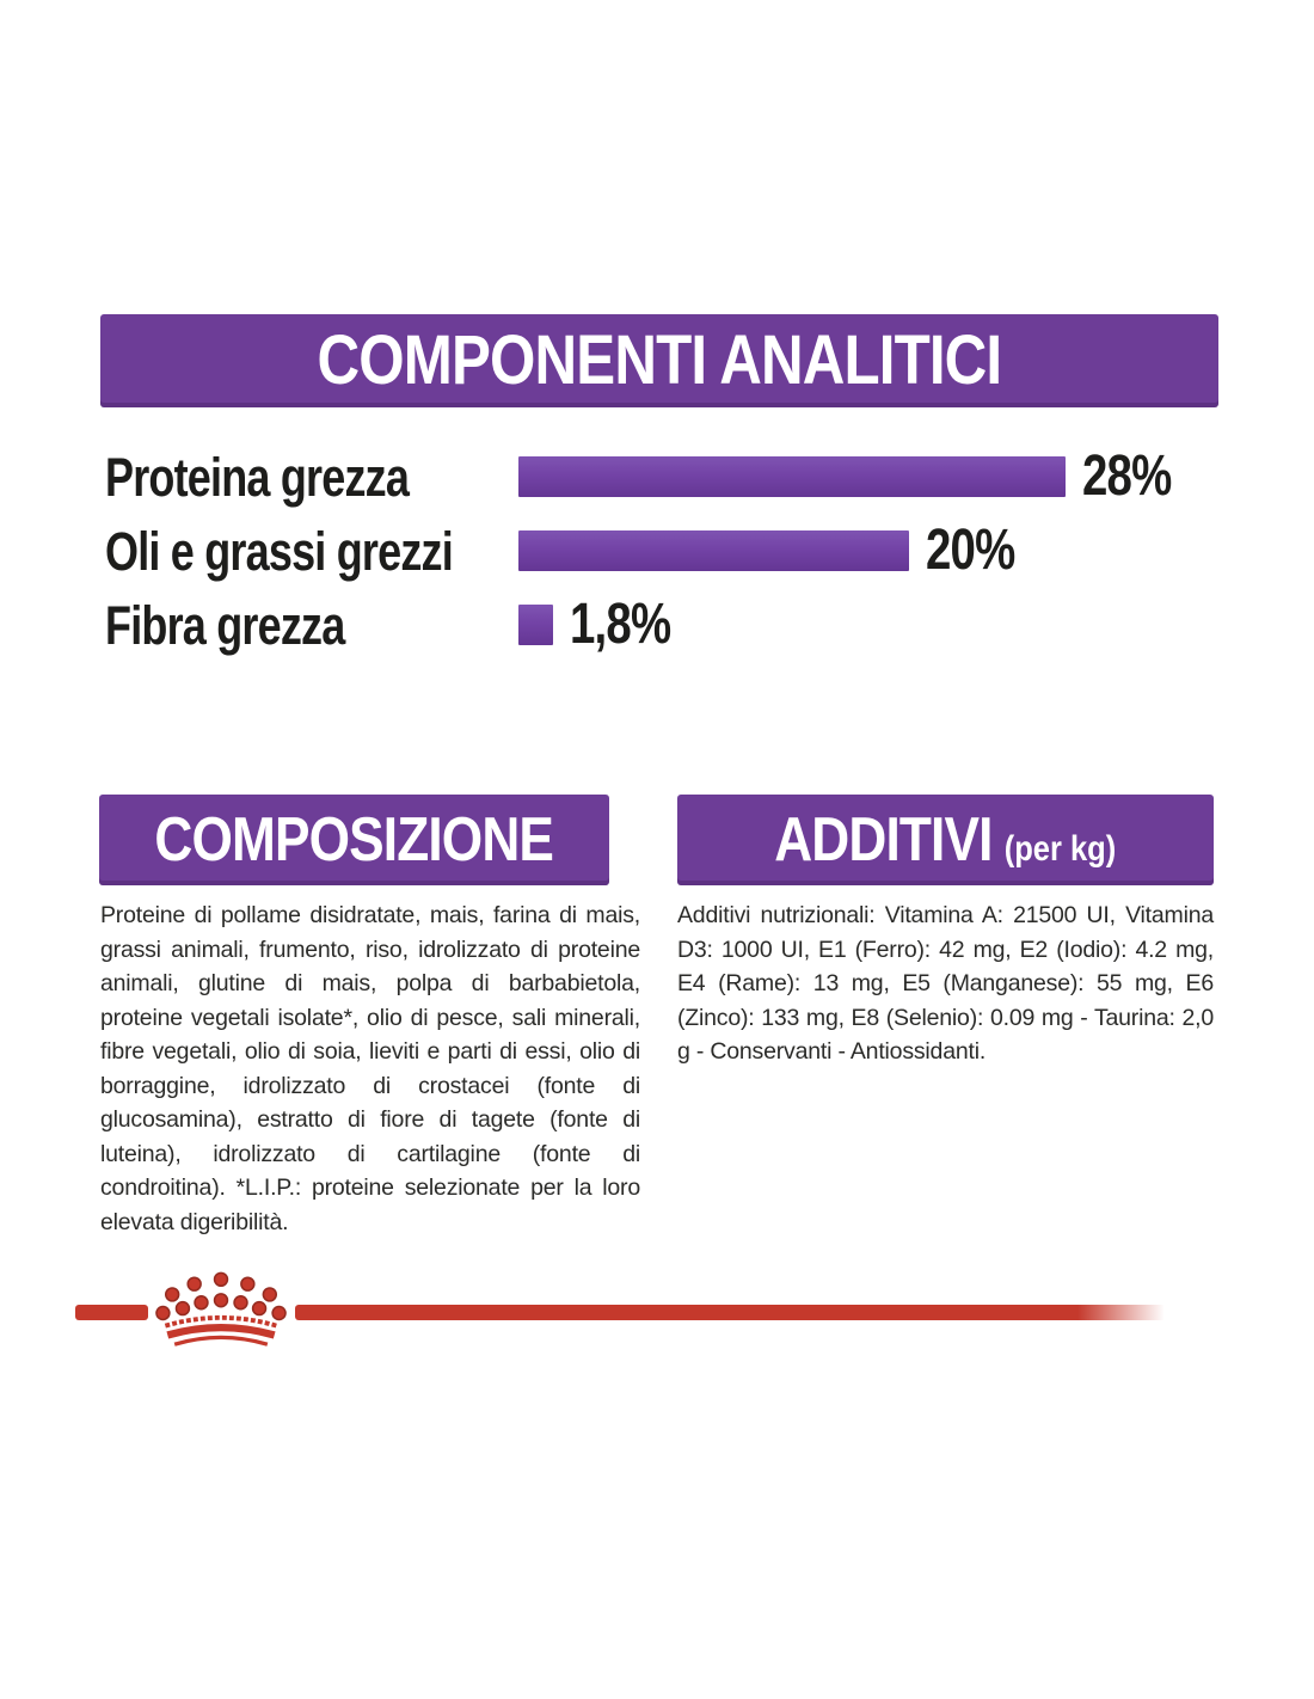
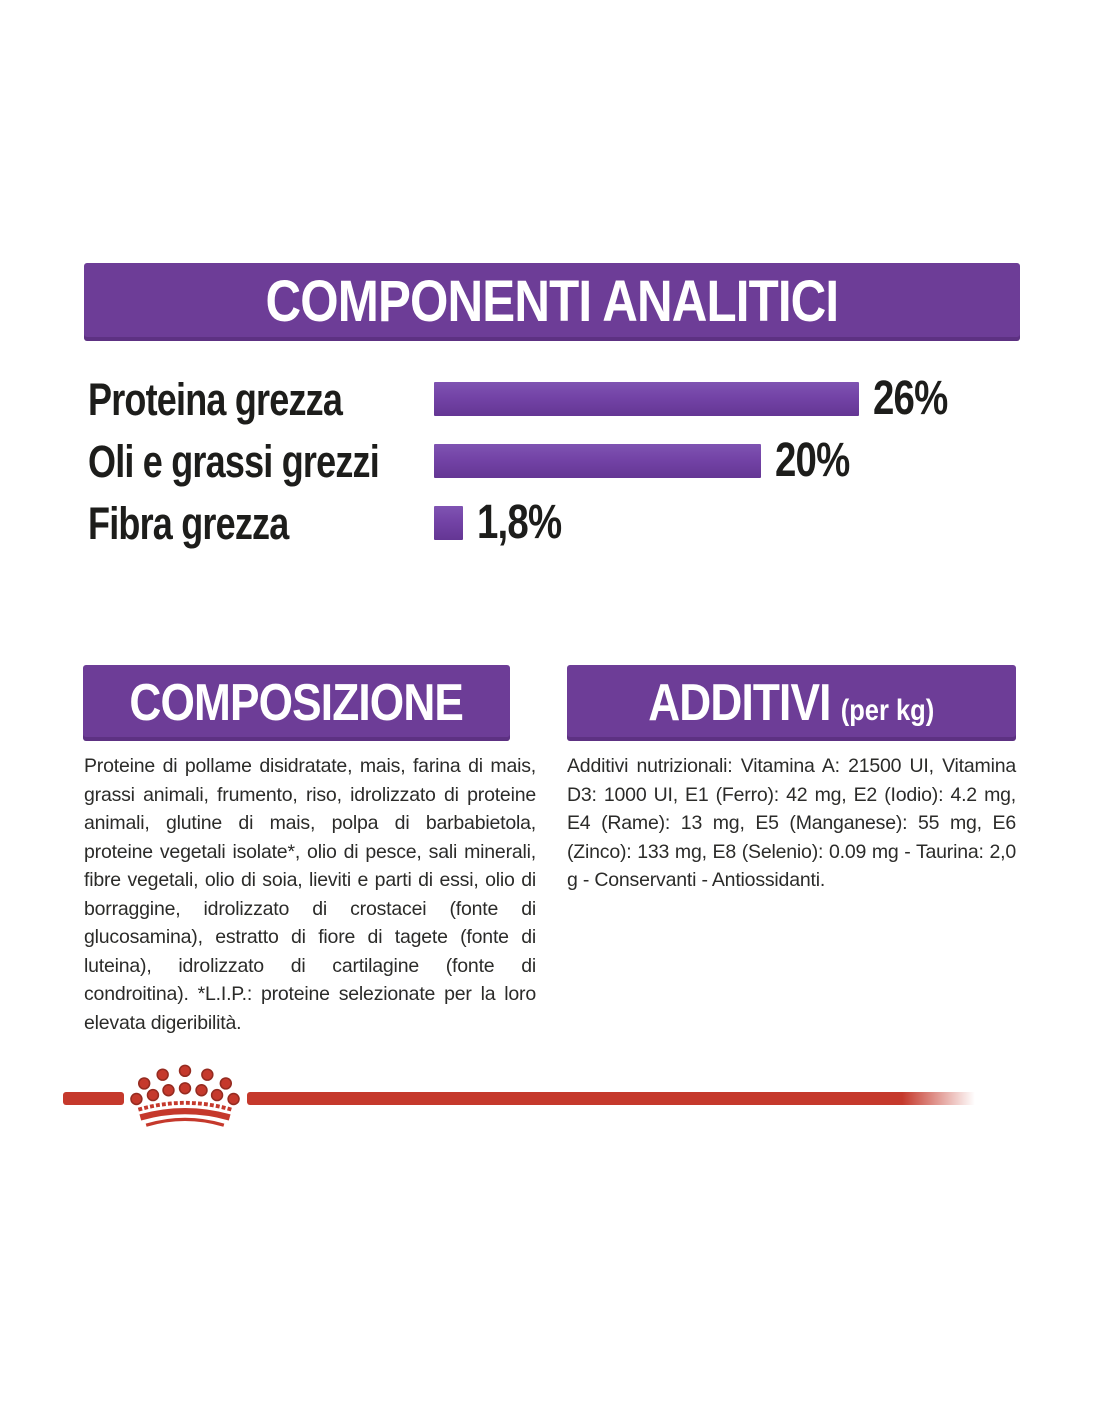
Proteina grezza: 28% -> 26%
